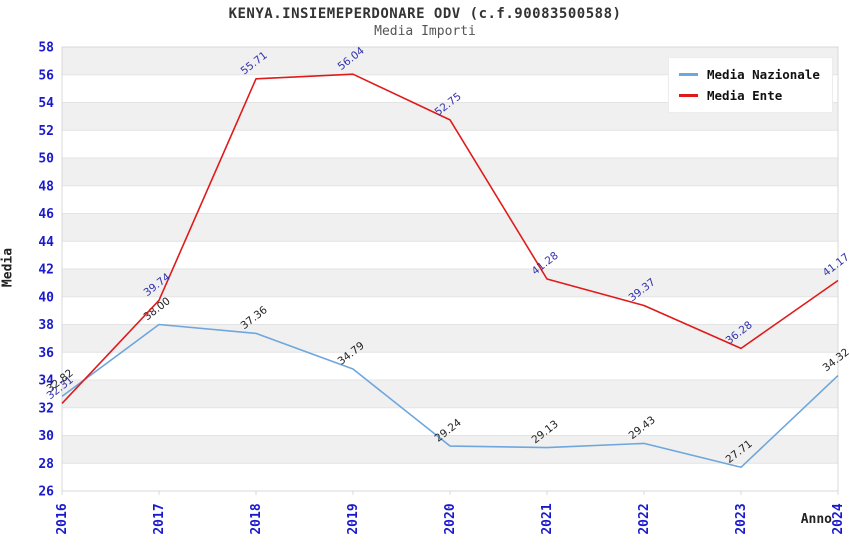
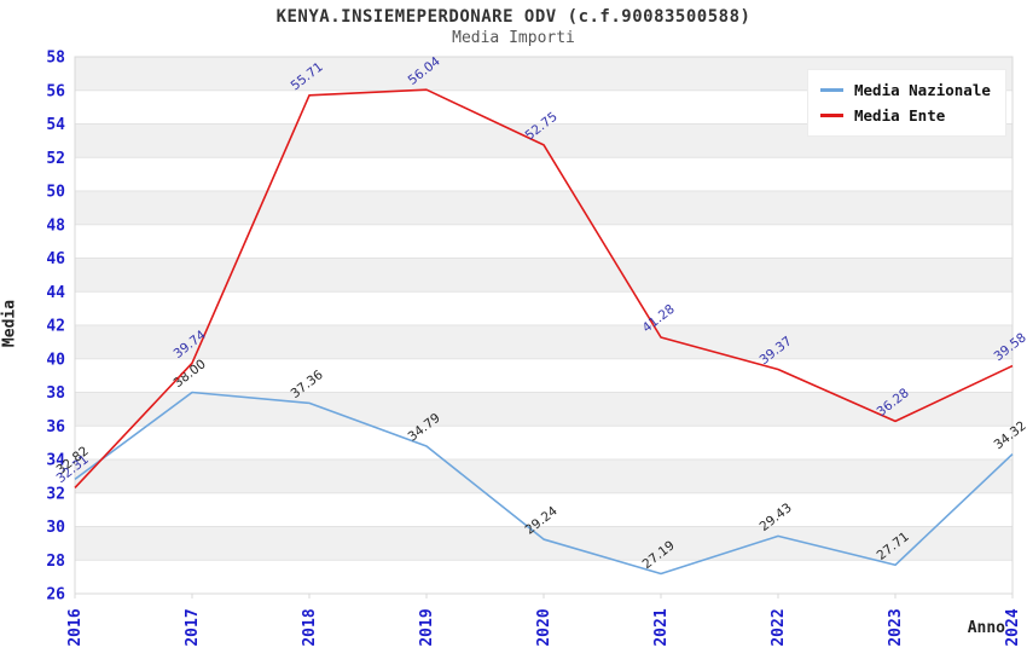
Media Nazionale/2021: 29.13 -> 27.19
Media Ente/2024: 41.17 -> 39.58
